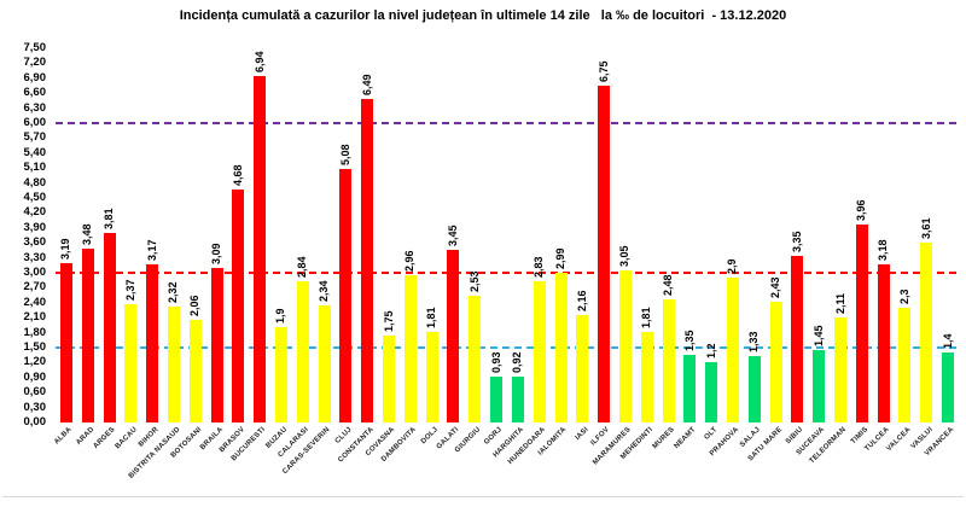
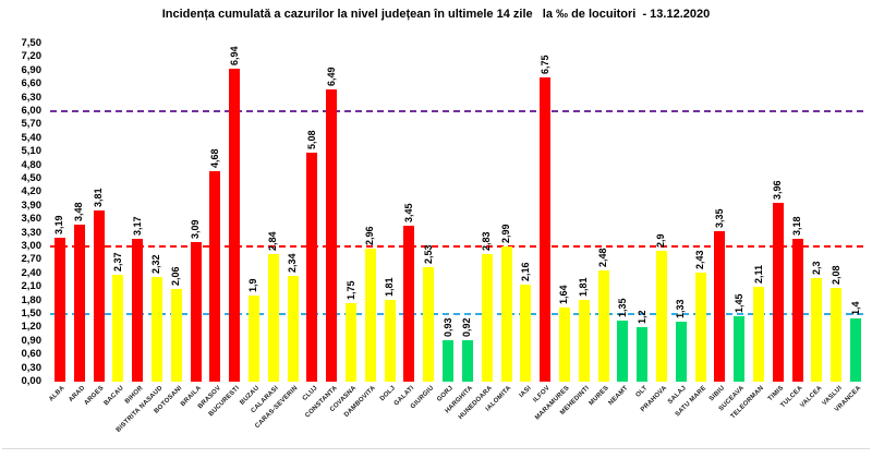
MARAMURES: 3,05 -> 1,64
VASLUI: 3,61 -> 2,08
